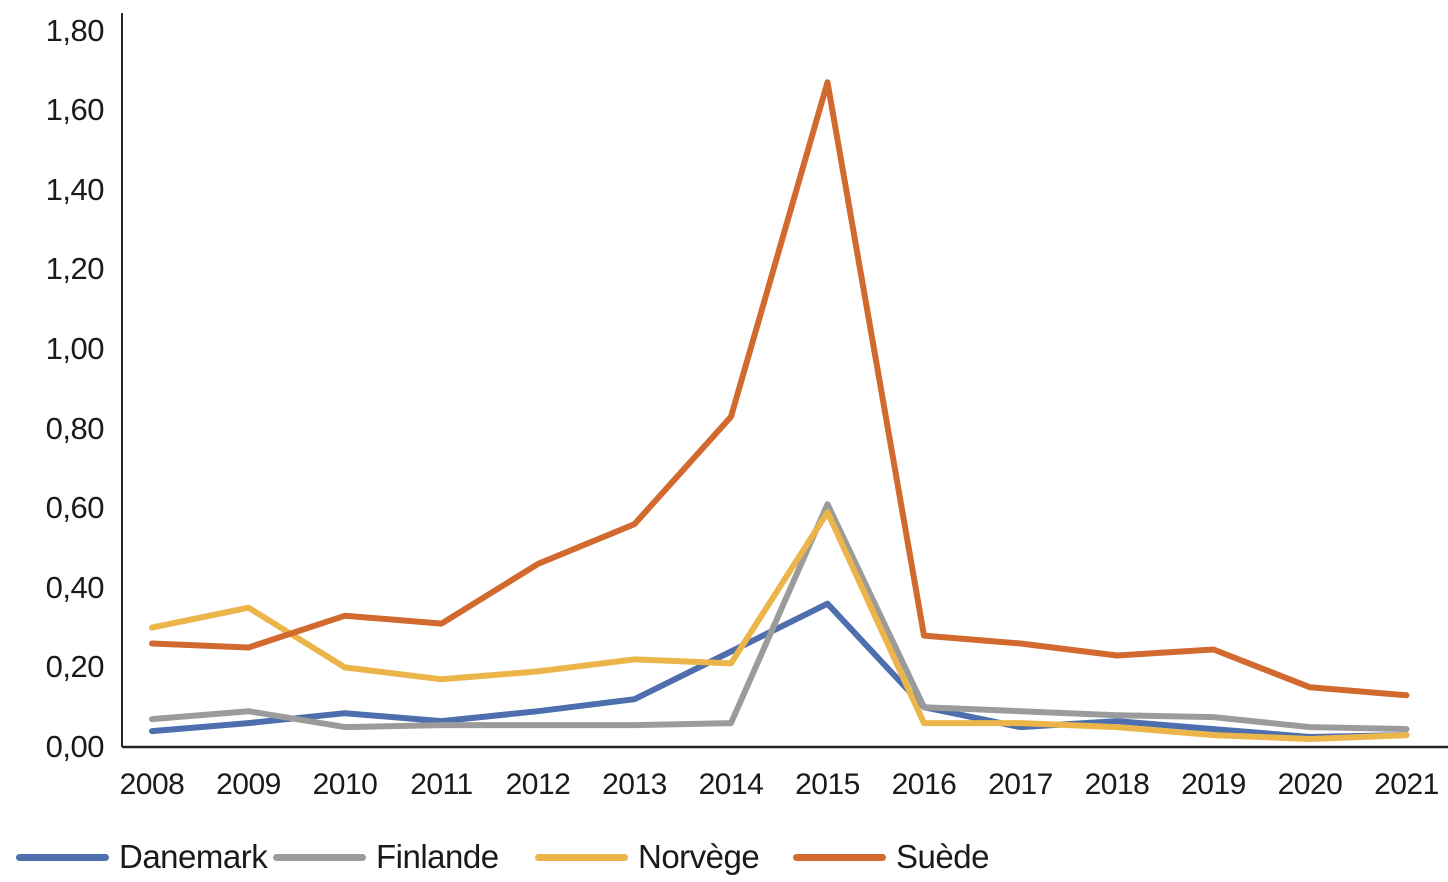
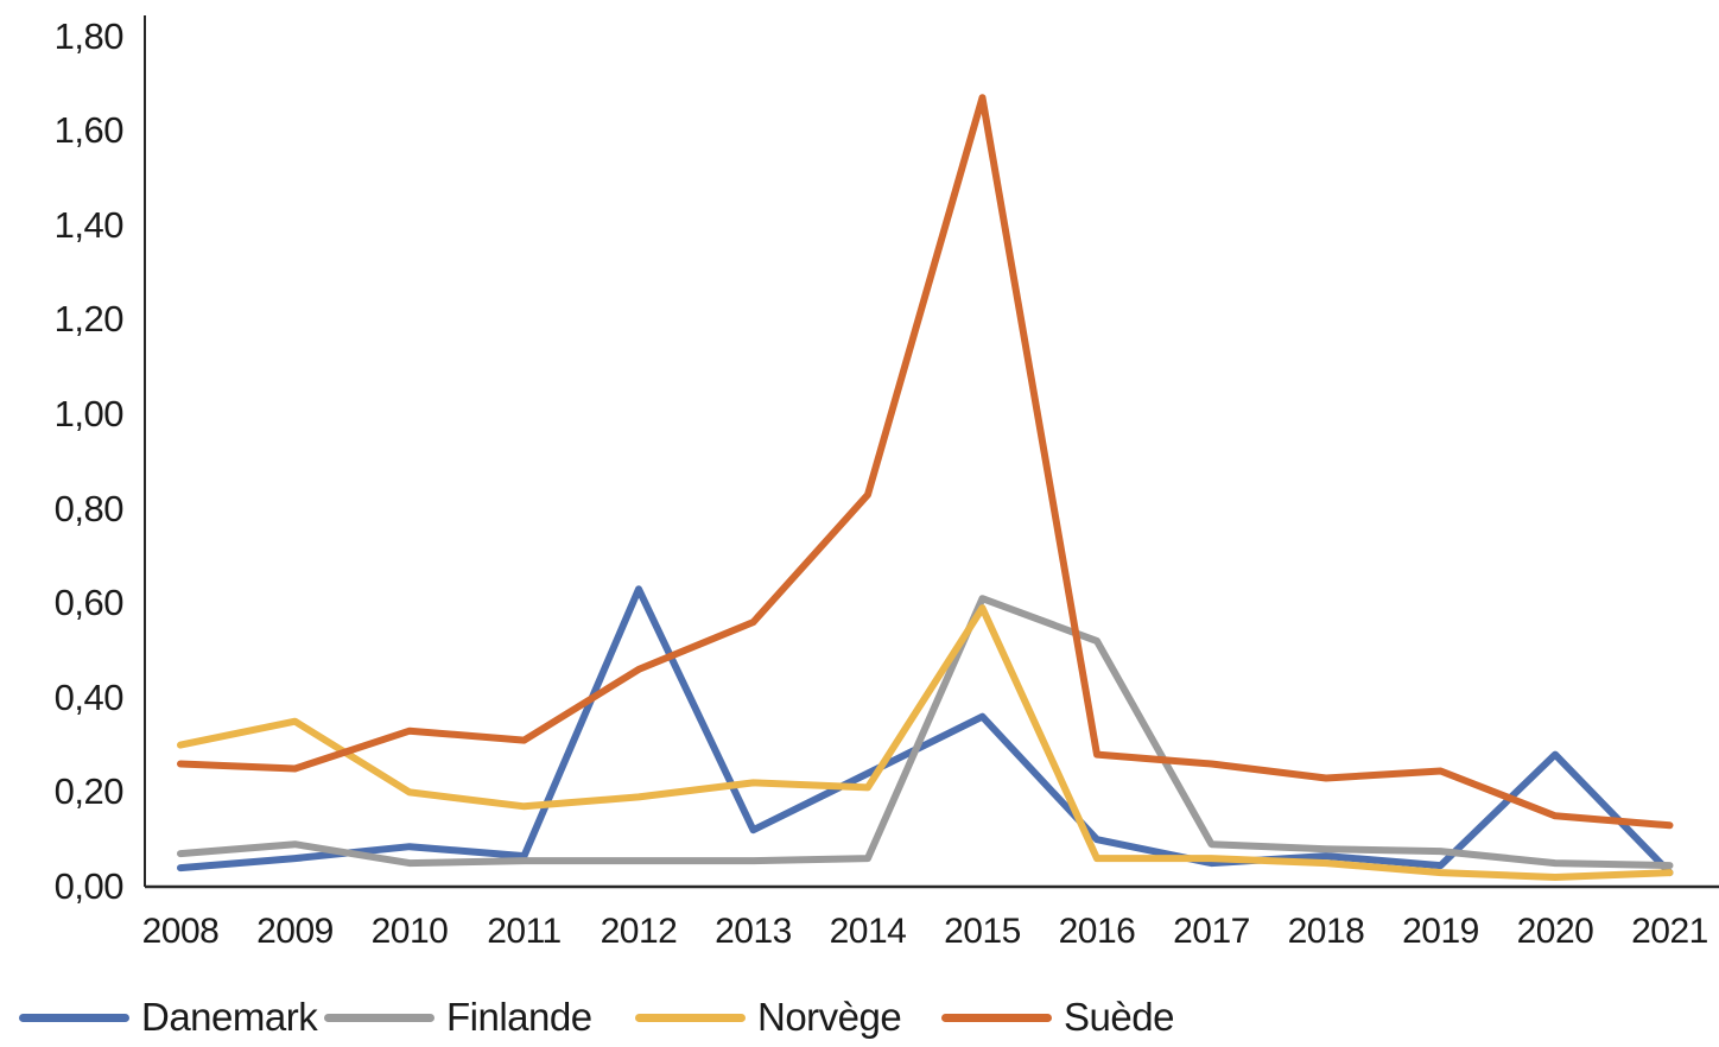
Danemark/2012: 0,09 -> 0,63
Finlande/2016: 0,10 -> 0,52
Danemark/2020: 0,03 -> 0,28
